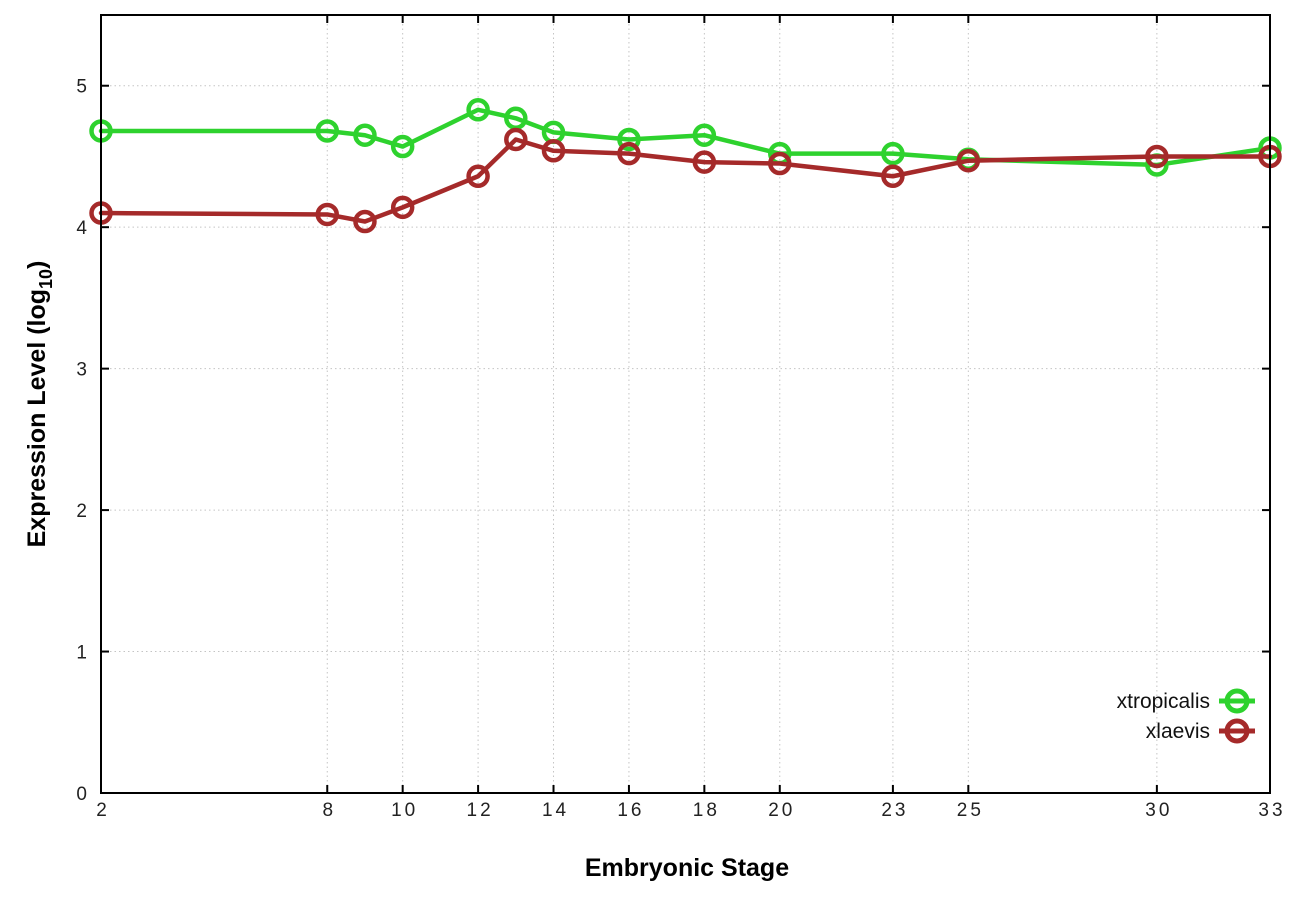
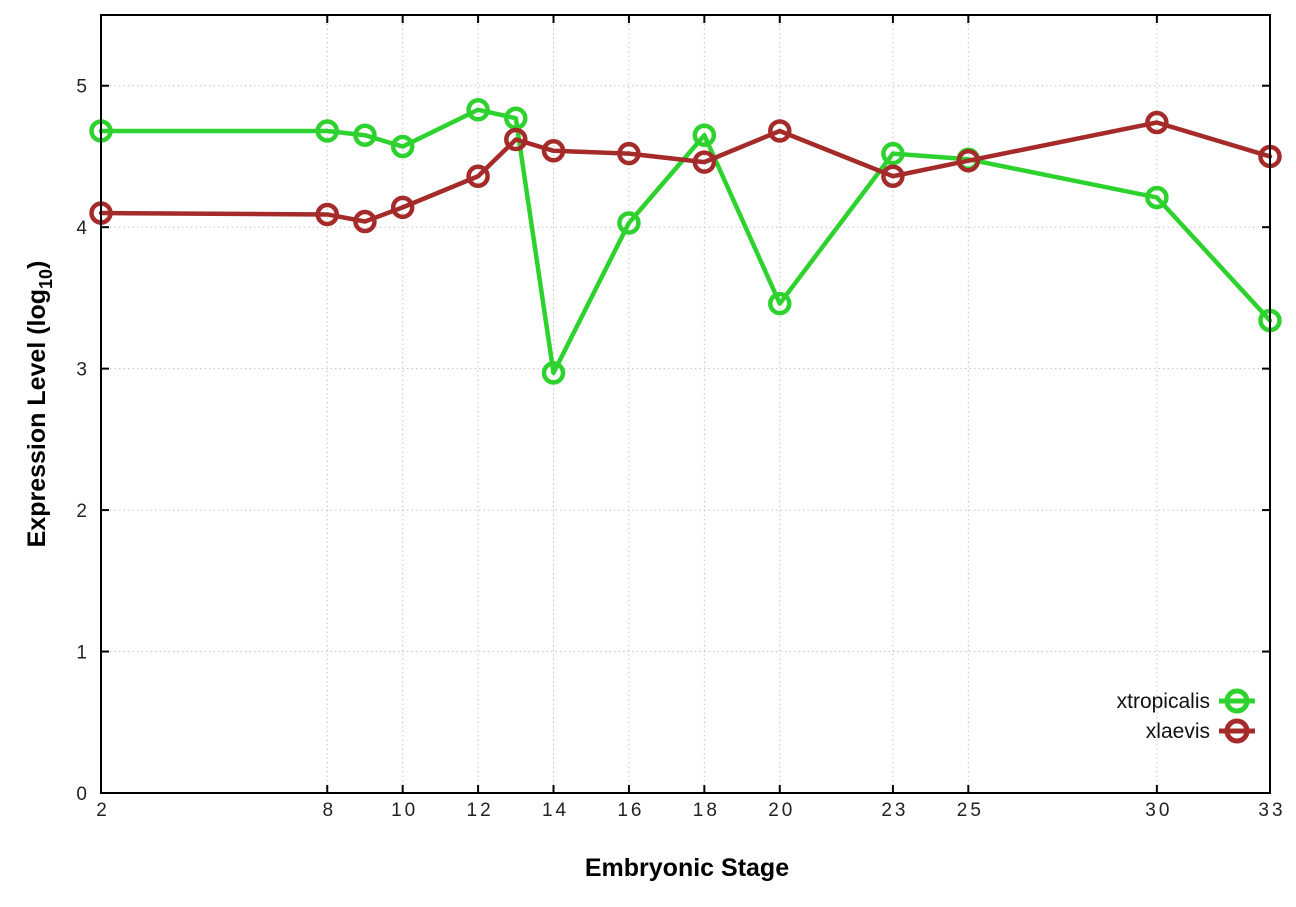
xtropicalis/14: 4.67 -> 2.97
xtropicalis/16: 4.62 -> 4.03
xtropicalis/20: 4.52 -> 3.46
xlaevis/20: 4.45 -> 4.68
xtropicalis/30: 4.44 -> 4.21
xlaevis/30: 4.50 -> 4.74
xtropicalis/33: 4.56 -> 3.34
